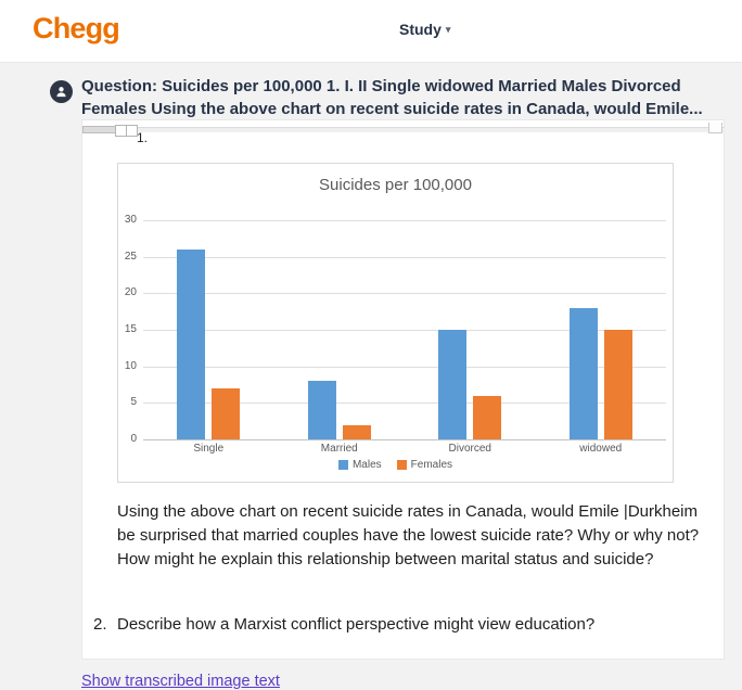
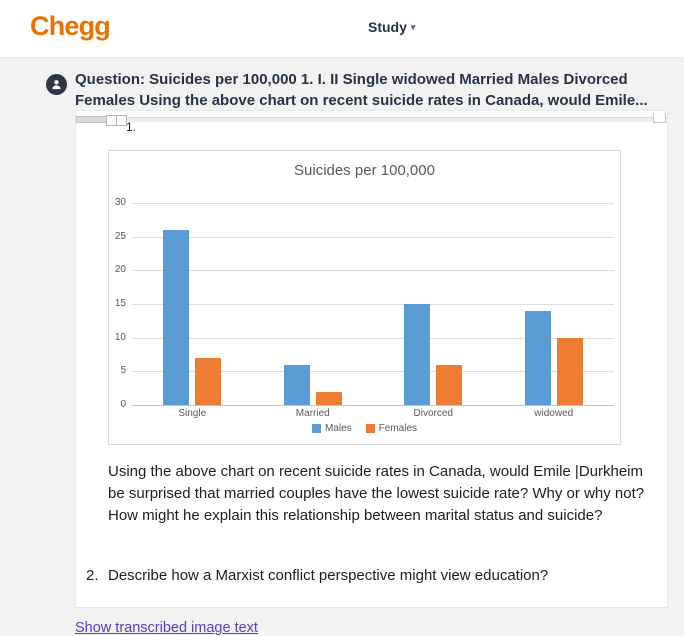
Males/Married: 8 -> 6
Males/widowed: 18 -> 14
Females/widowed: 15 -> 10
